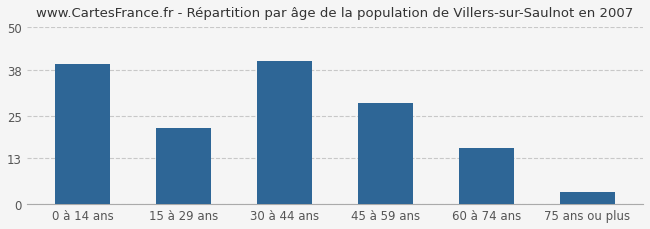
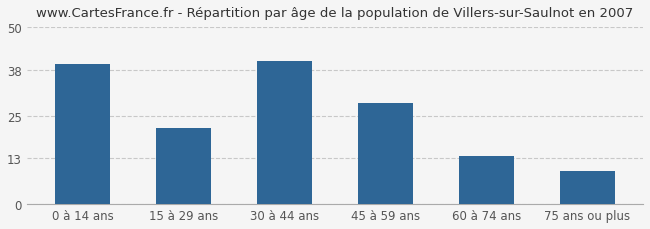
60 à 74 ans: 16.0 -> 13.5
75 ans ou plus: 3.5 -> 9.5
